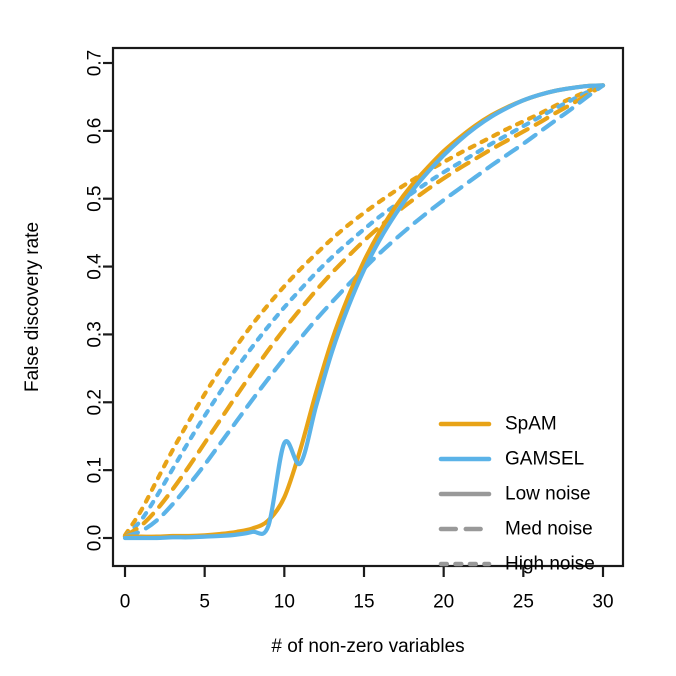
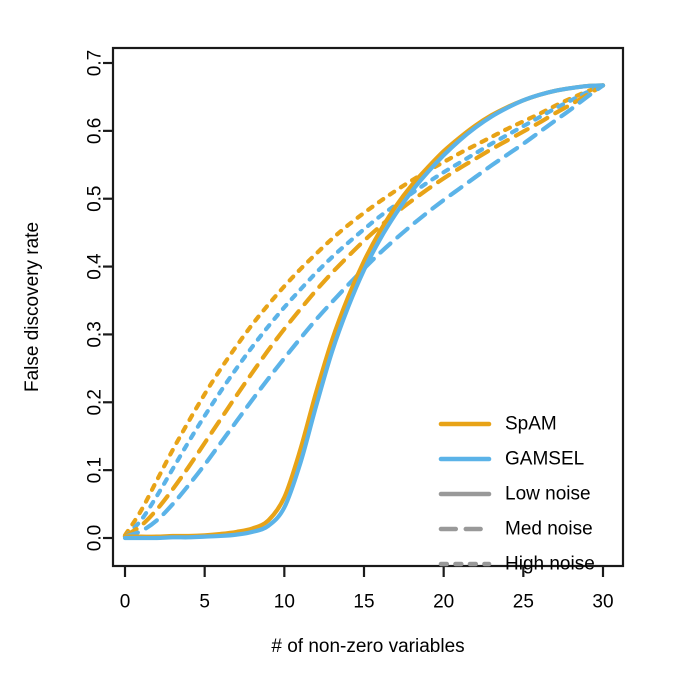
GAMSEL Low noise/10: 0.14 -> 0.04
